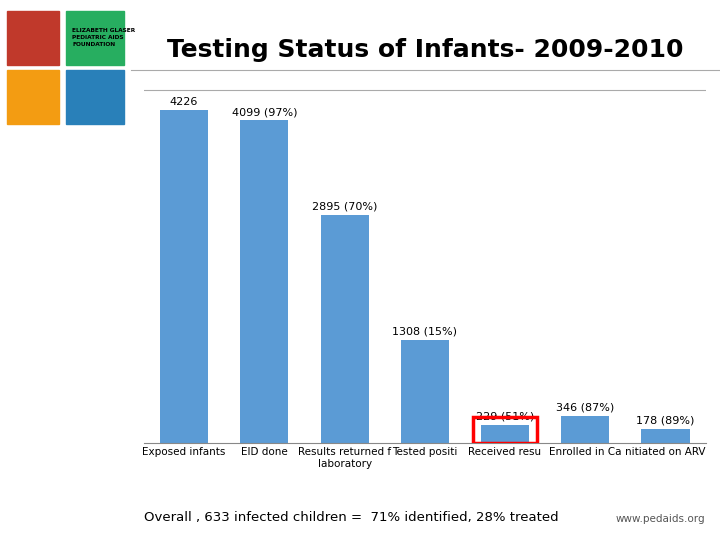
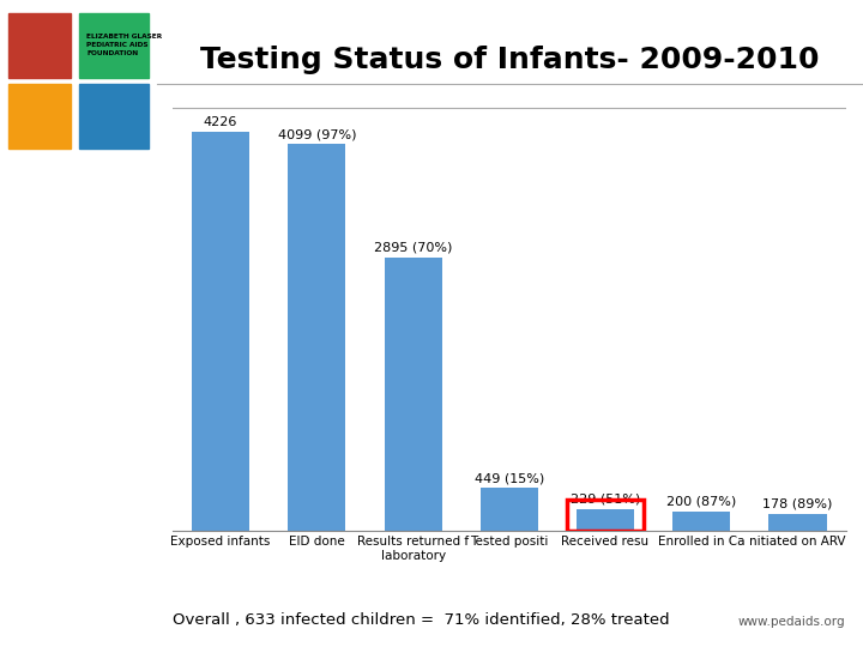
Tested positi: 1308 -> 449
Enrolled in Ca: 346 -> 200
